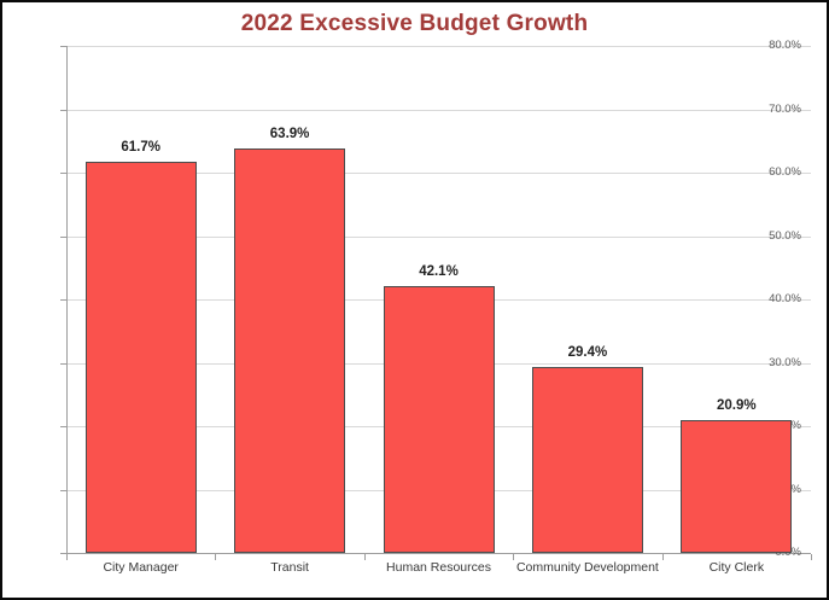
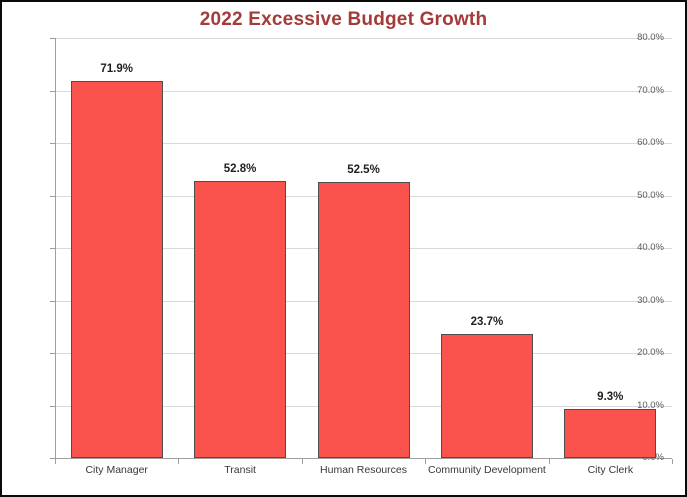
City Manager: 61.7% -> 71.9%
Transit: 63.9% -> 52.8%
Human Resources: 42.1% -> 52.5%
Community Development: 29.4% -> 23.7%
City Clerk: 20.9% -> 9.3%
